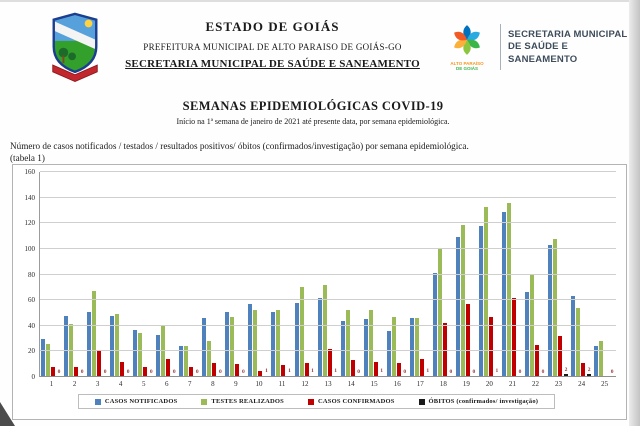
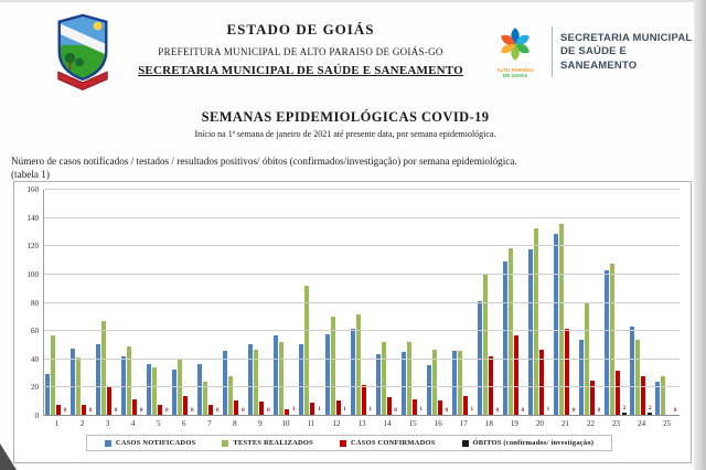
TESTES REALIZADOS/1: 26 -> 57
CASOS NOTIFICADOS/4: 48 -> 42
CASOS NOTIFICADOS/7: 24 -> 37
TESTES REALIZADOS/11: 52 -> 92
CASOS NOTIFICADOS/22: 66 -> 54
CASOS CONFIRMADOS/24: 11 -> 28
